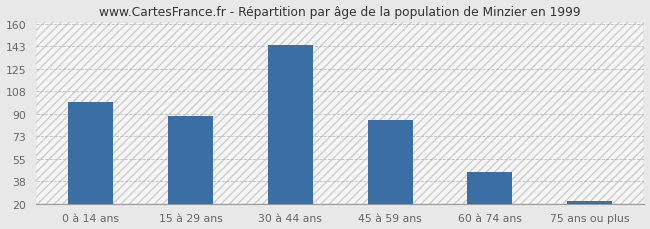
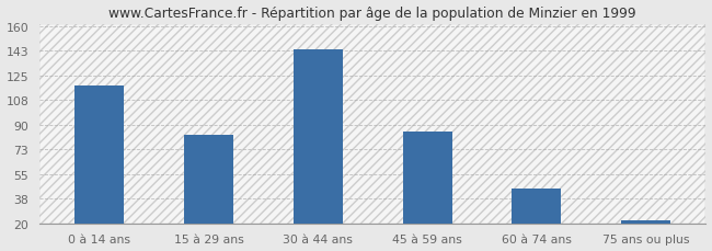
0 à 14 ans: 99 -> 118
15 à 29 ans: 88 -> 83
